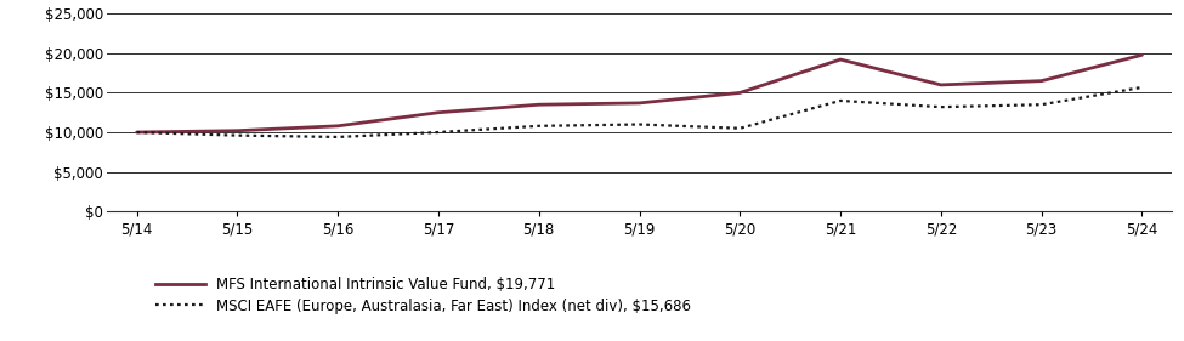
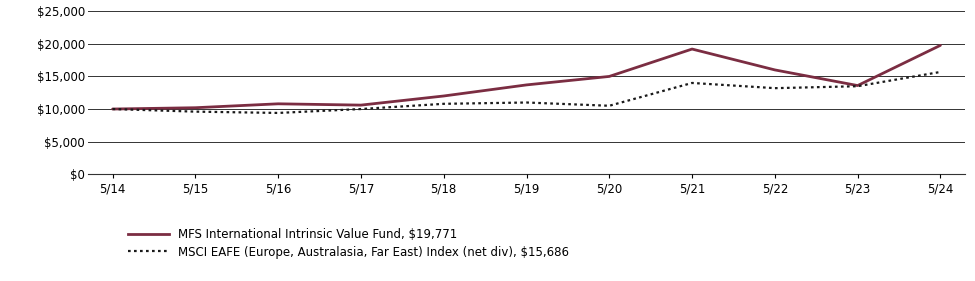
MFS International Intrinsic Value Fund, $19,771/5/17: $12,500 -> $10,600
MFS International Intrinsic Value Fund, $19,771/5/18: $13,500 -> $12,000
MFS International Intrinsic Value Fund, $19,771/5/23: $16,500 -> $13,600
